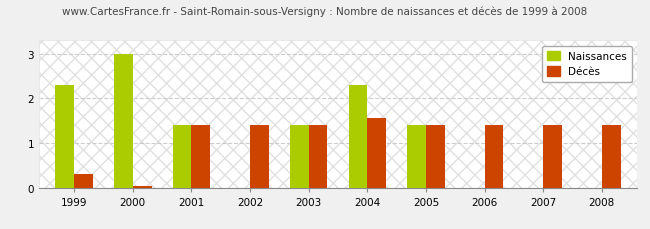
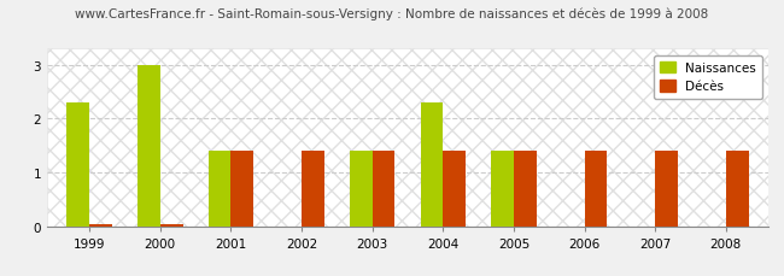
Décès/1999: 0.30 -> 0.04
Décès/2004: 1.55 -> 1.40
